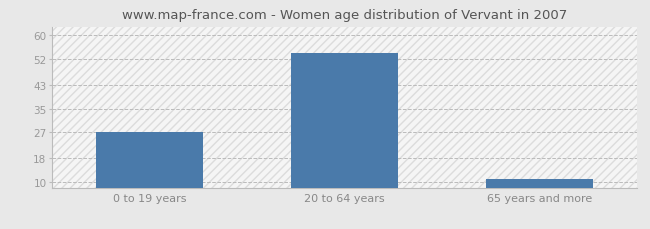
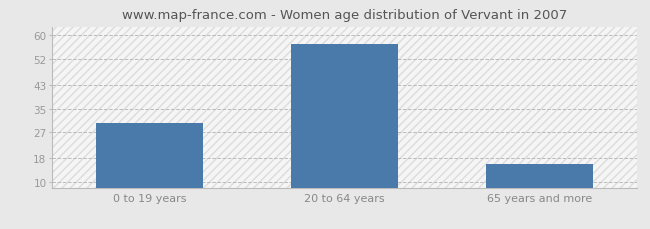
0 to 19 years: 27 -> 30
20 to 64 years: 54 -> 57
65 years and more: 11 -> 16
